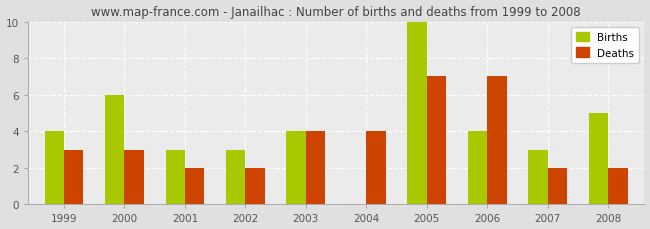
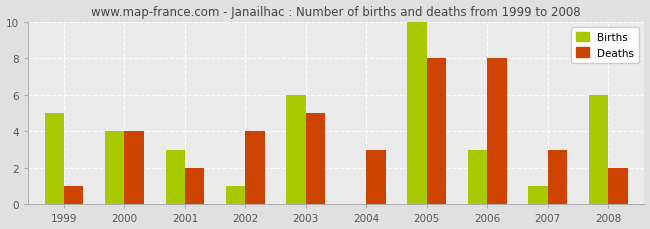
Births/1999: 4 -> 5
Deaths/1999: 3 -> 1
Births/2000: 6 -> 4
Deaths/2000: 3 -> 4
Births/2002: 3 -> 1
Deaths/2002: 2 -> 4
Births/2003: 4 -> 6
Deaths/2003: 4 -> 5
Deaths/2004: 4 -> 3
Deaths/2005: 7 -> 8
Births/2006: 4 -> 3
Deaths/2006: 7 -> 8
Births/2007: 3 -> 1
Deaths/2007: 2 -> 3
Births/2008: 5 -> 6
